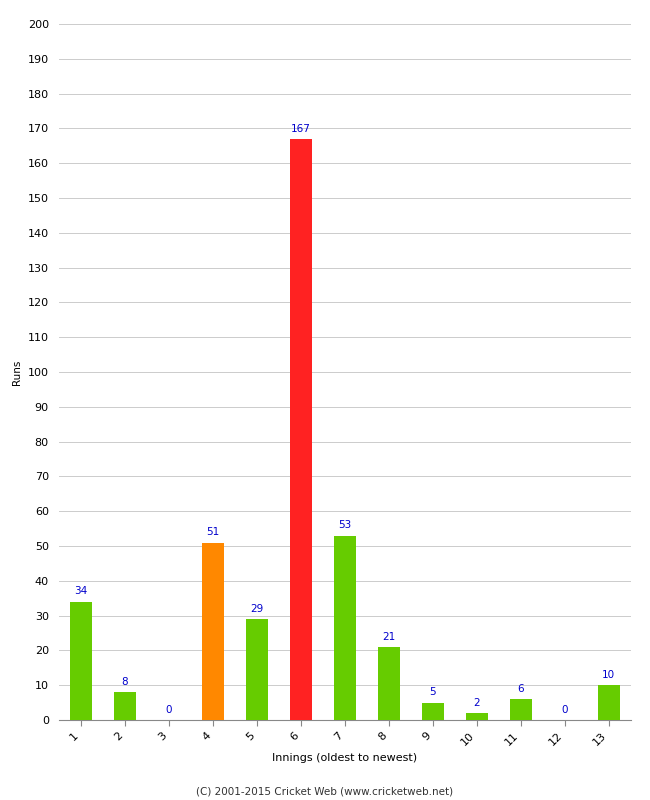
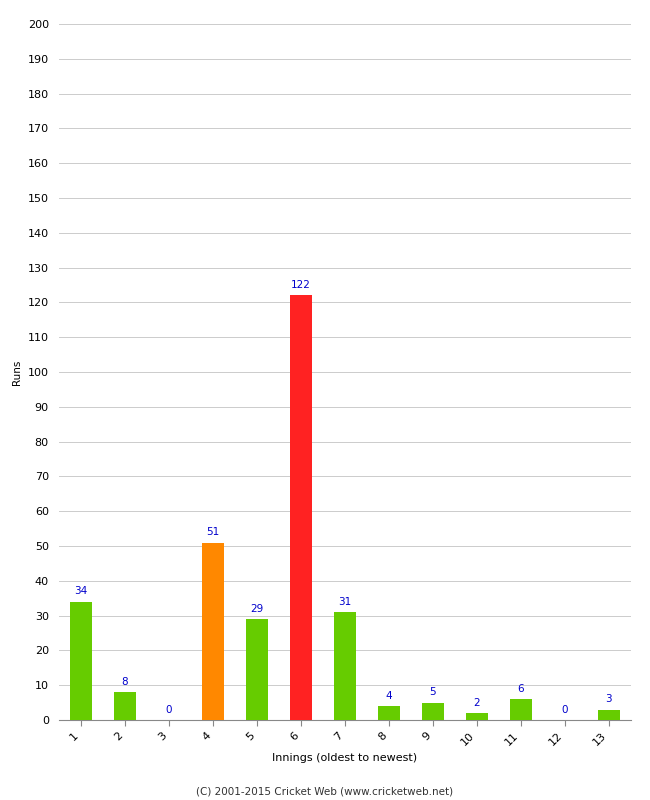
6: 167 -> 122
7: 53 -> 31
8: 21 -> 4
13: 10 -> 3
